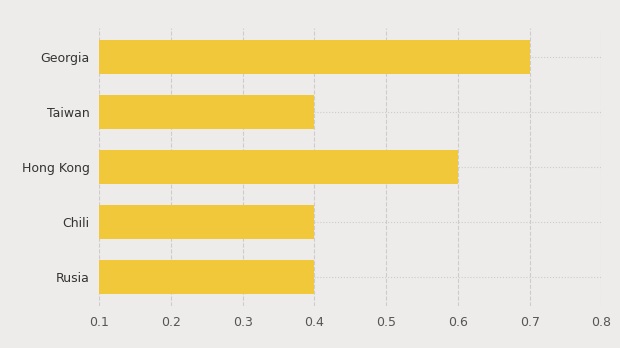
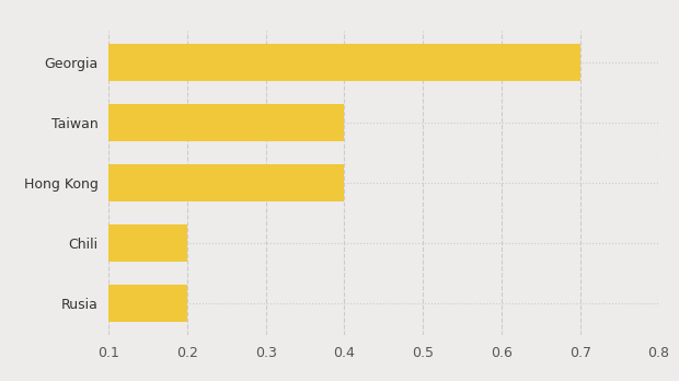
Hong Kong: 0.6 -> 0.4
Chili: 0.4 -> 0.2
Rusia: 0.4 -> 0.2
